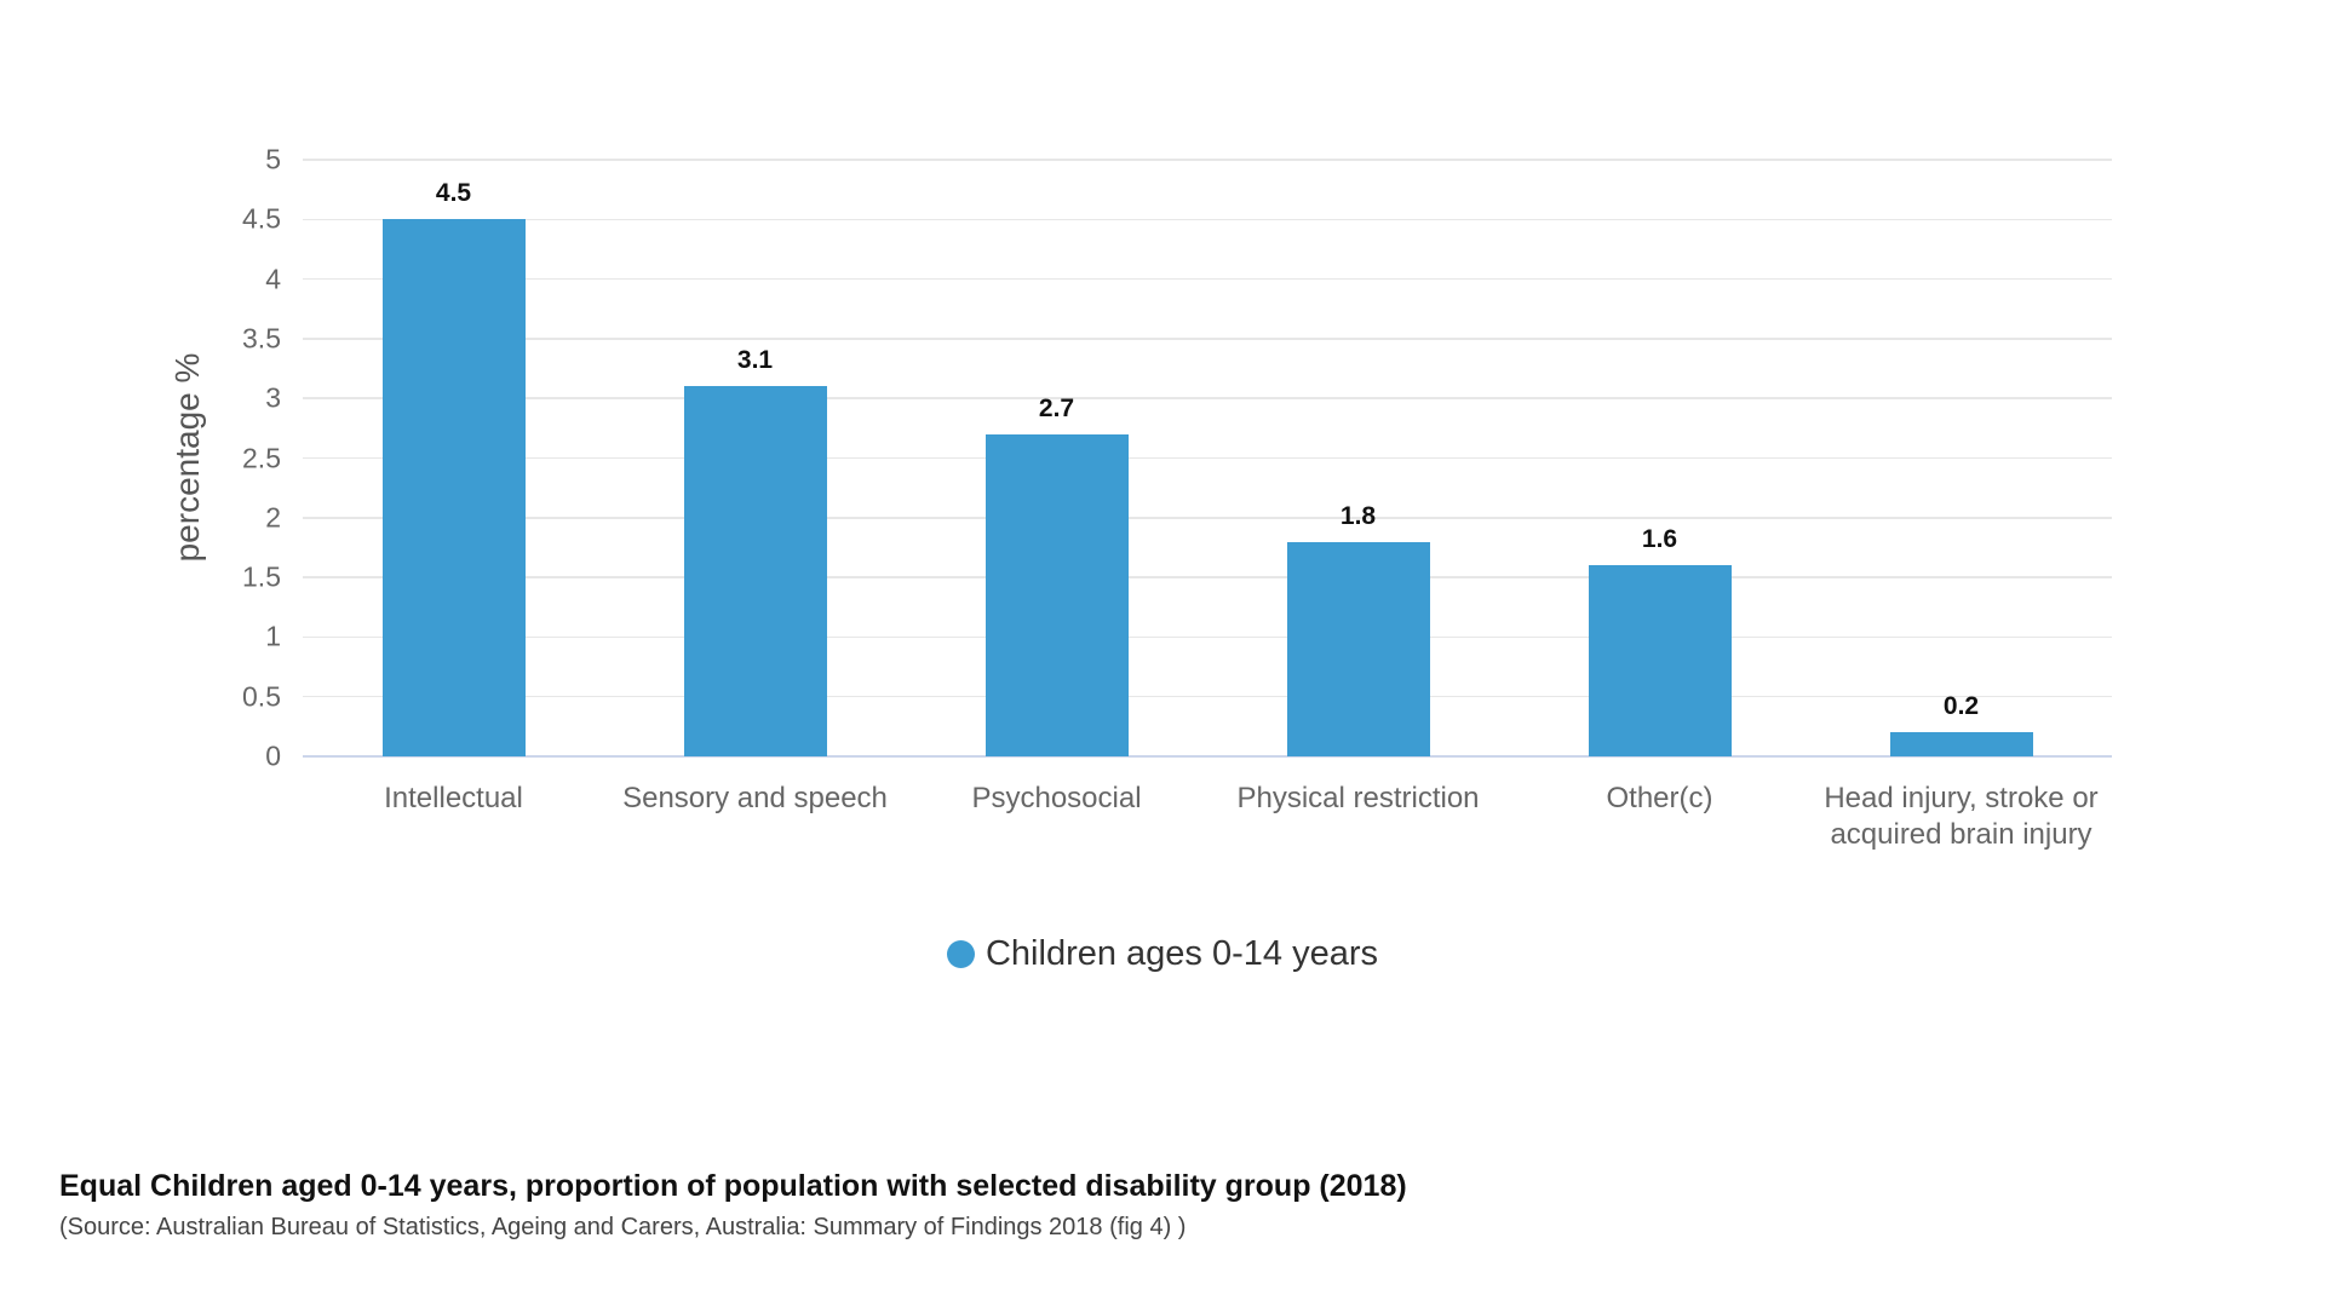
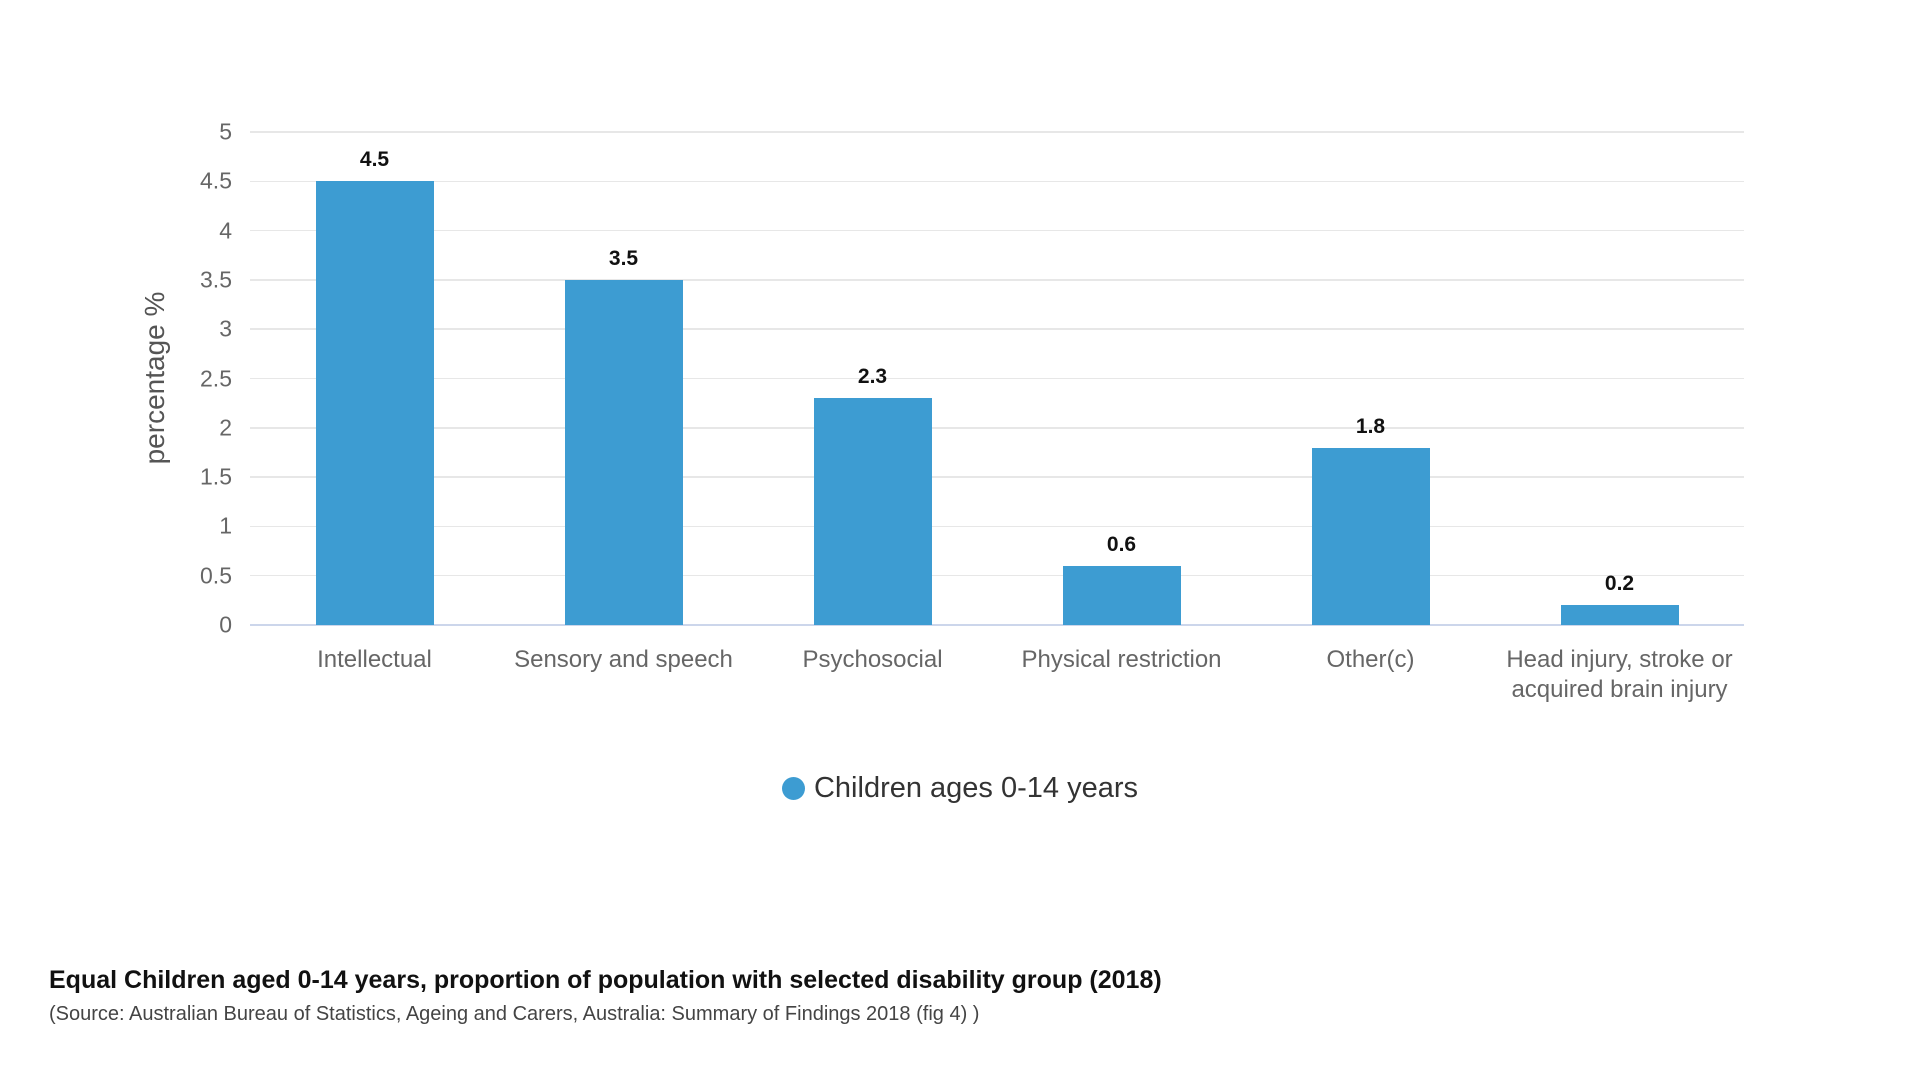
Sensory and speech: 3.1 -> 3.5
Psychosocial: 2.7 -> 2.3
Physical restriction: 1.8 -> 0.6
Other(c): 1.6 -> 1.8
